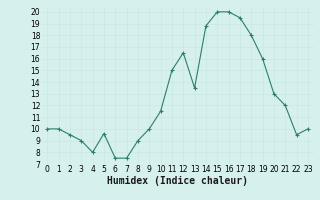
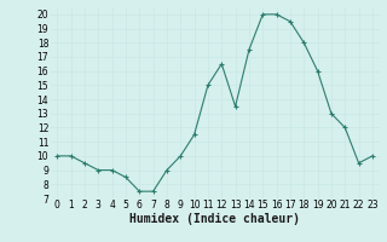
4: 8.0 -> 9.0
5: 9.6 -> 8.5
14: 18.8 -> 17.5
